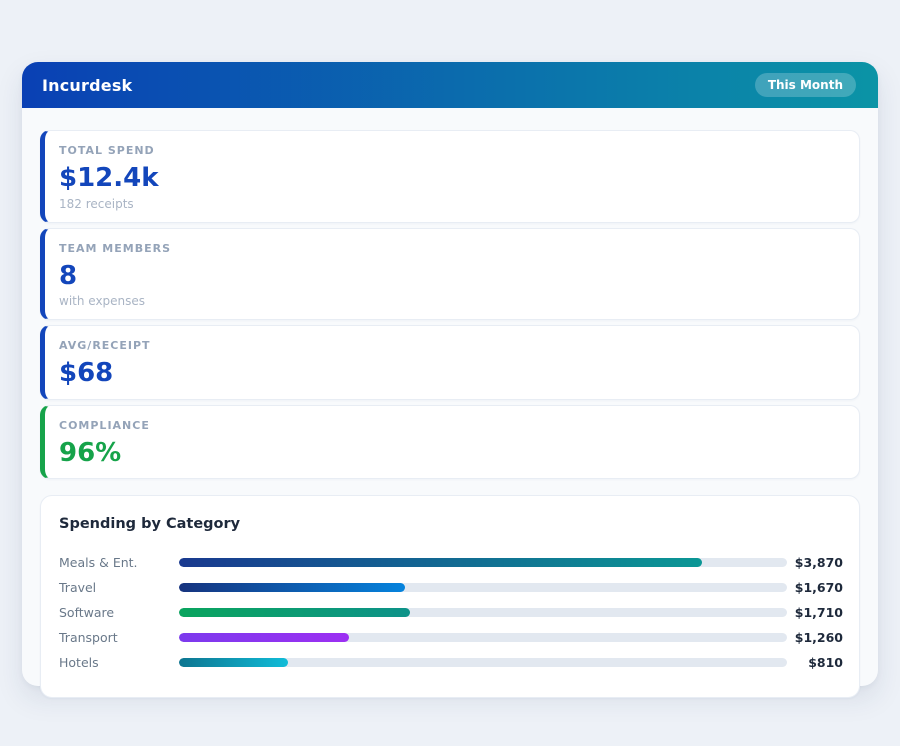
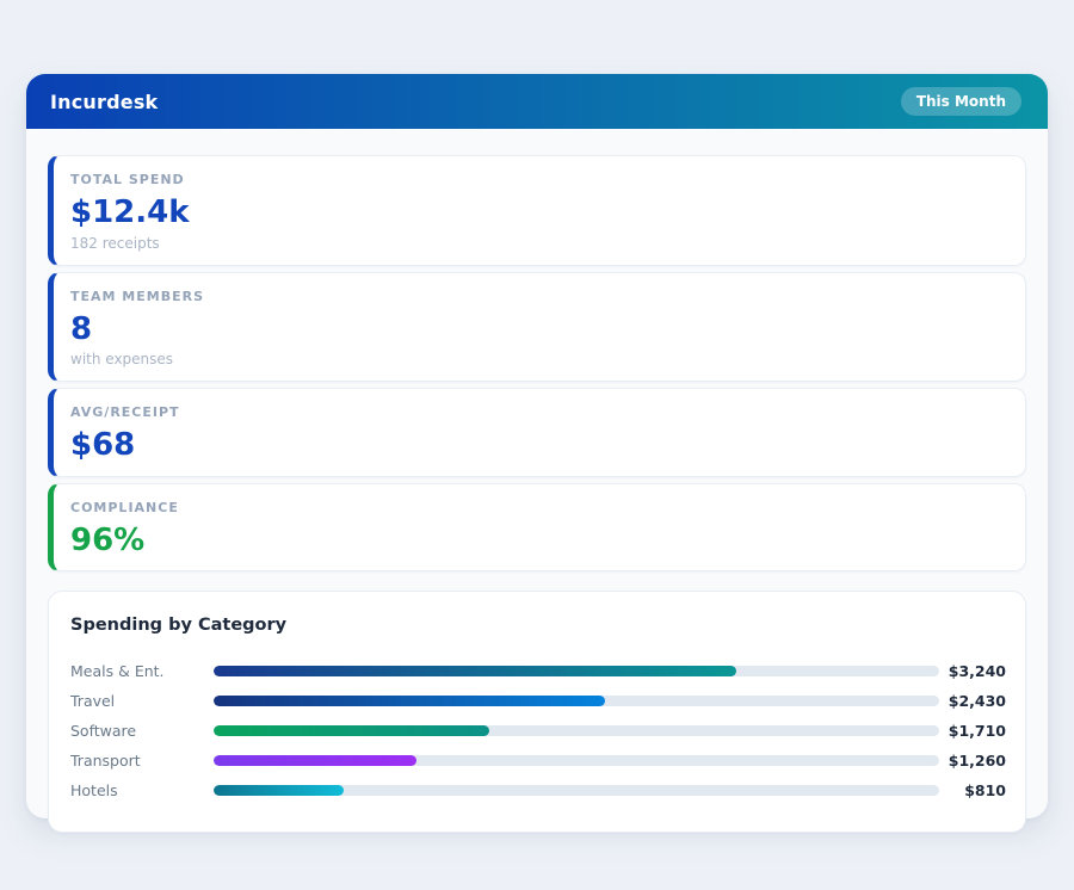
Meals & Ent.: $3,870 -> $3,240
Travel: $1,670 -> $2,430
